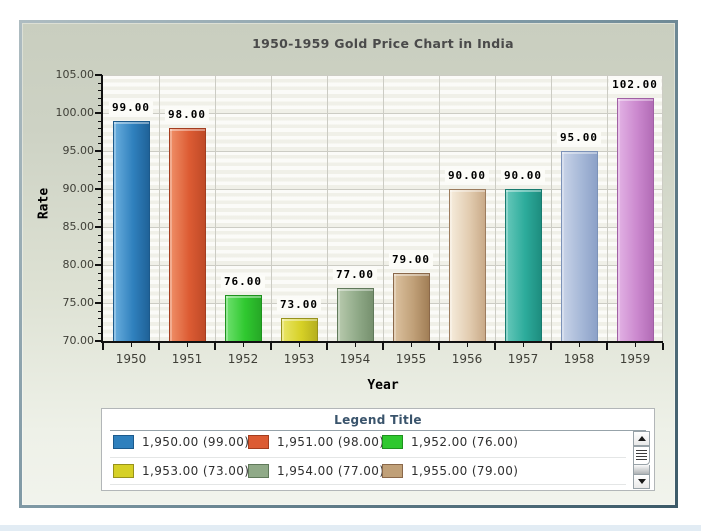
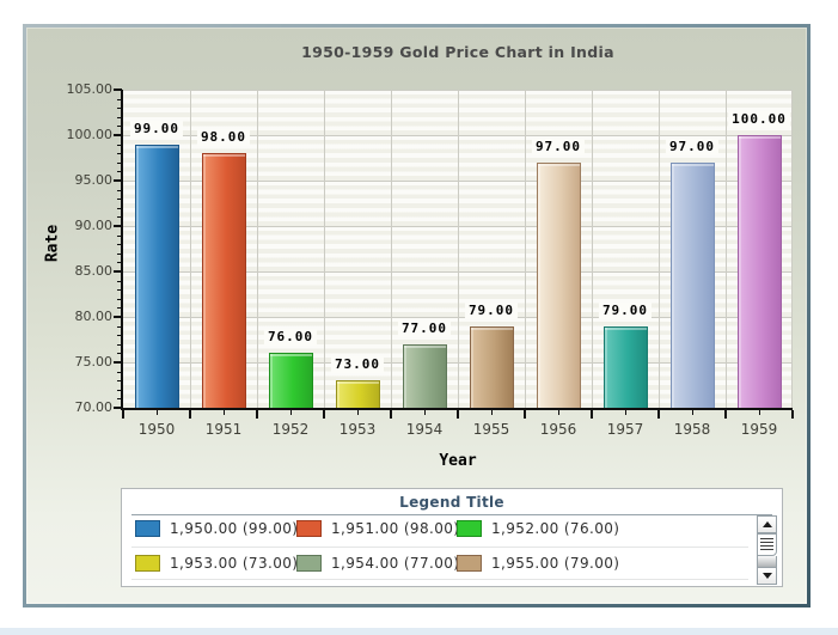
1956: 90.00 -> 97.00
1957: 90.00 -> 79.00
1958: 95.00 -> 97.00
1959: 102.00 -> 100.00
